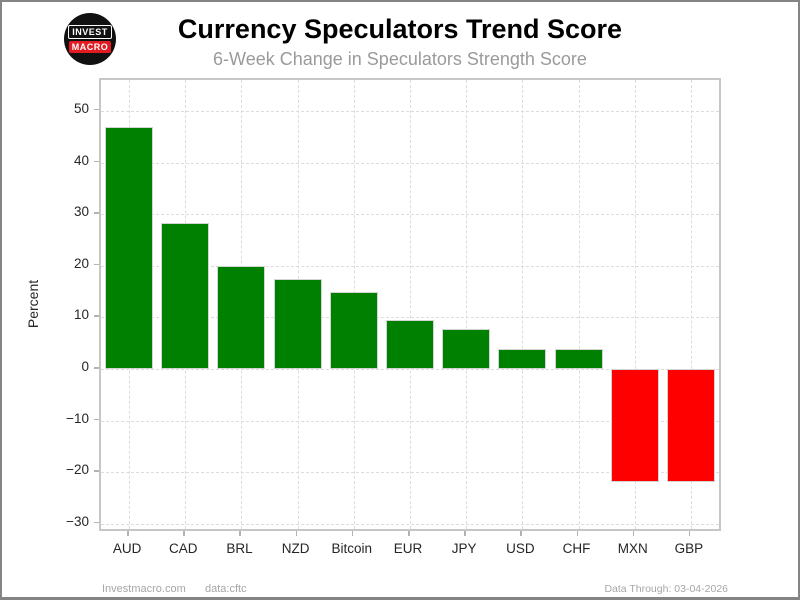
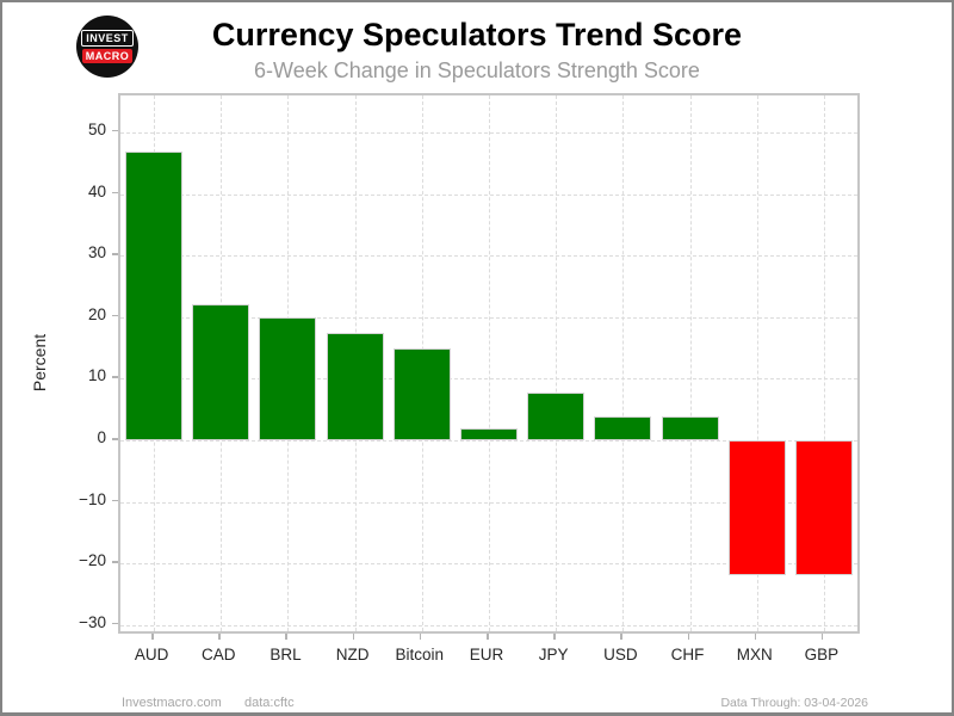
CAD: 28 -> 22
EUR: 9 -> 2
